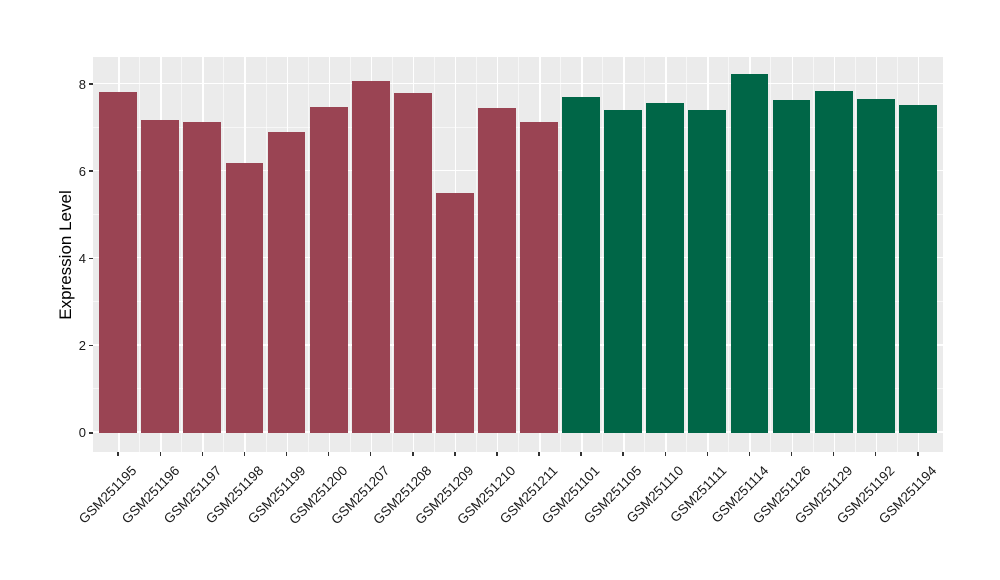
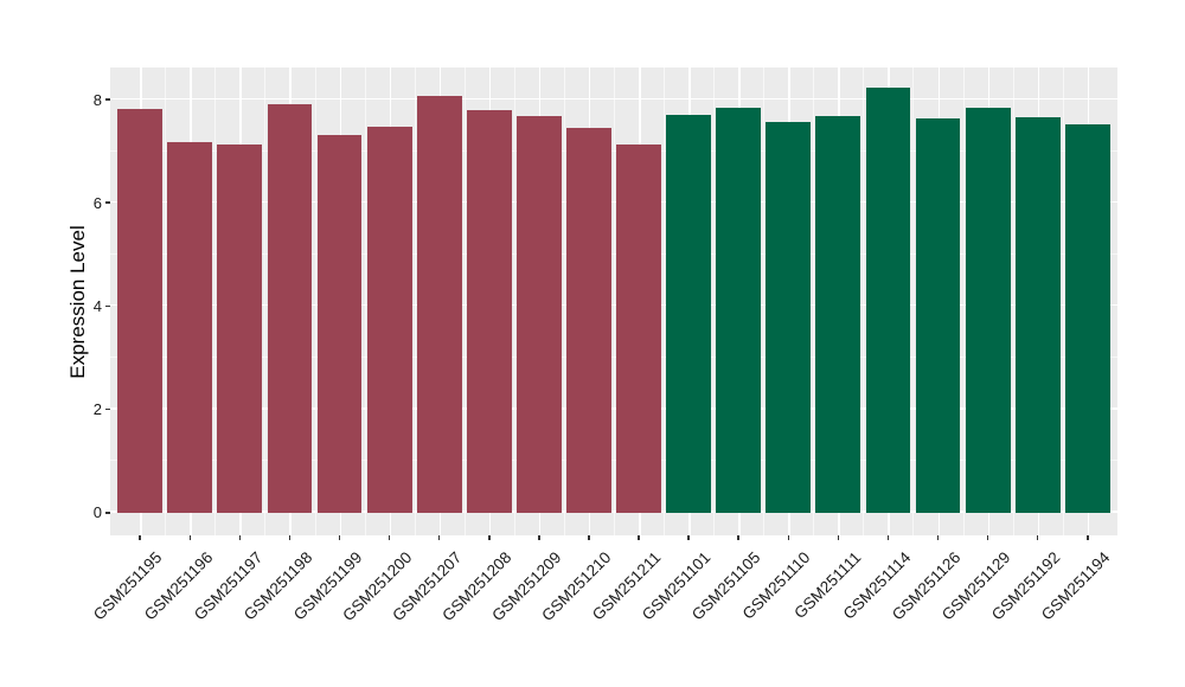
GSM251198: 6.2 -> 7.9
GSM251199: 6.9 -> 7.3
GSM251209: 5.5 -> 7.7
GSM251105: 7.4 -> 7.8
GSM251111: 7.4 -> 7.7
